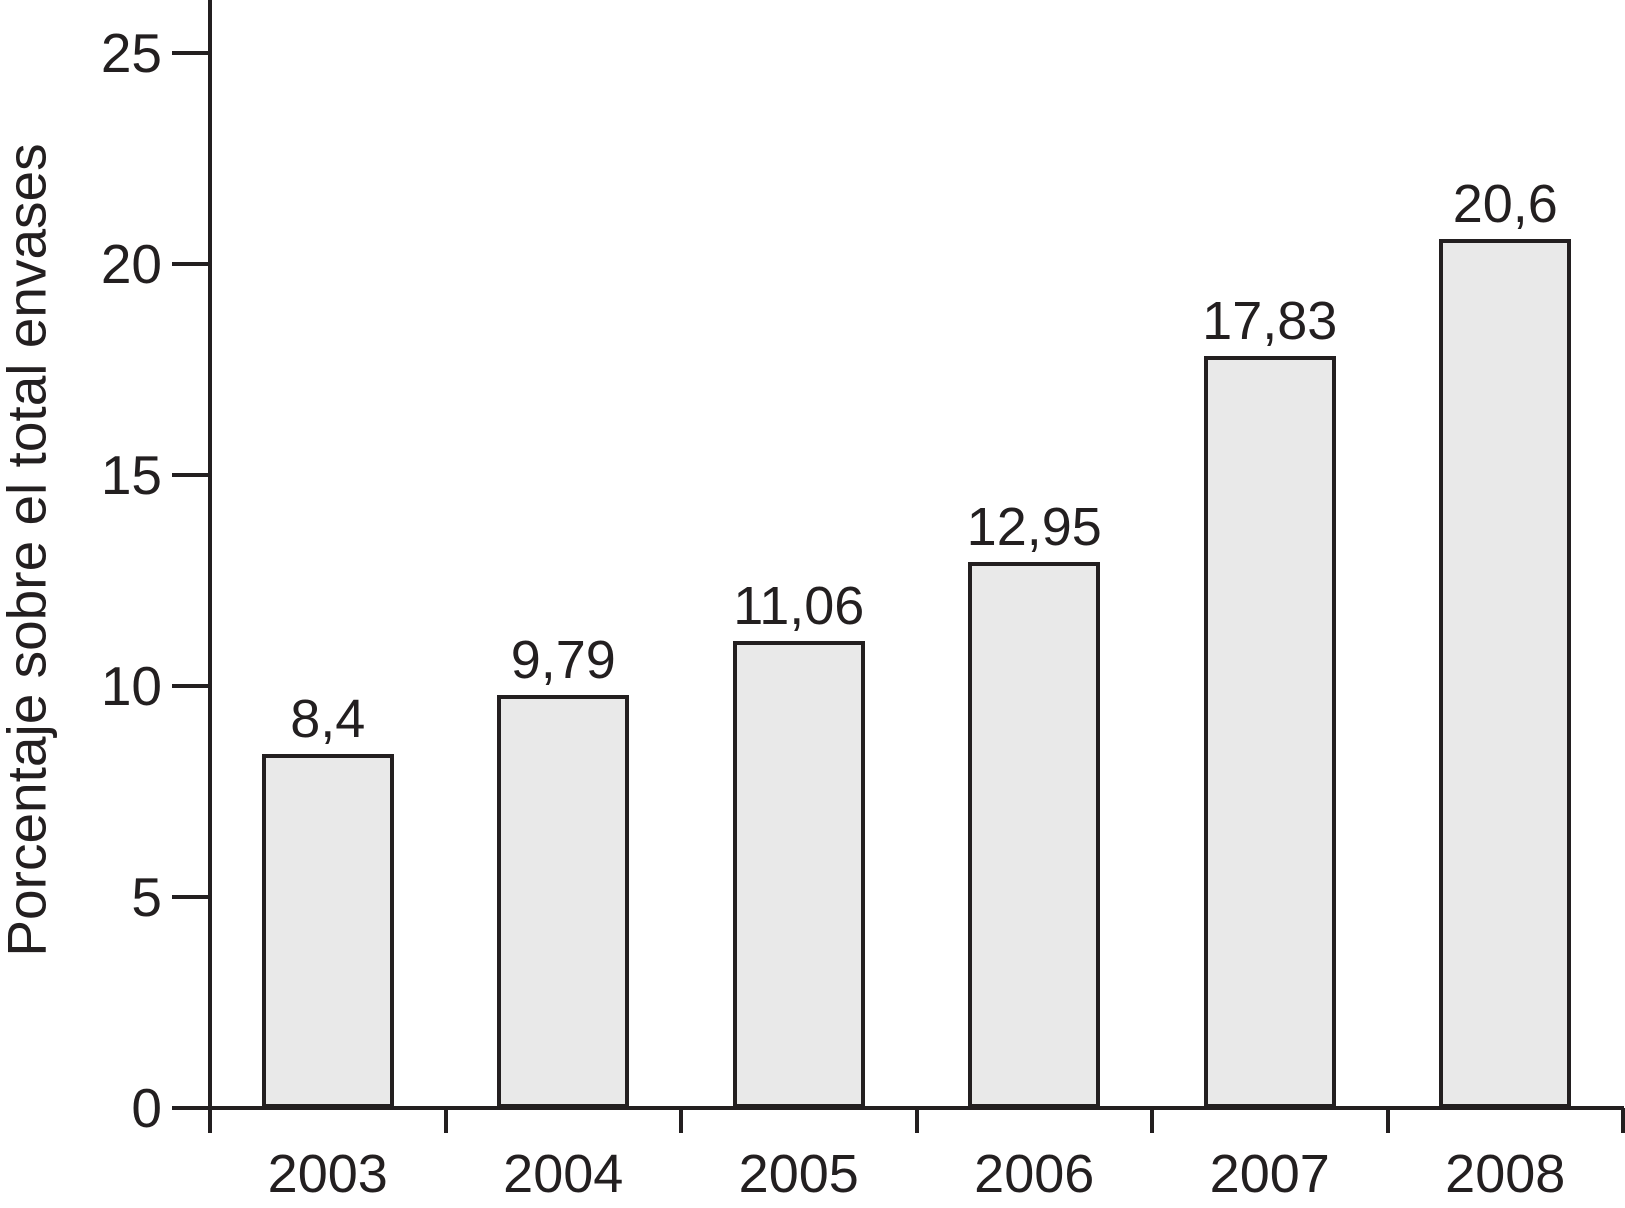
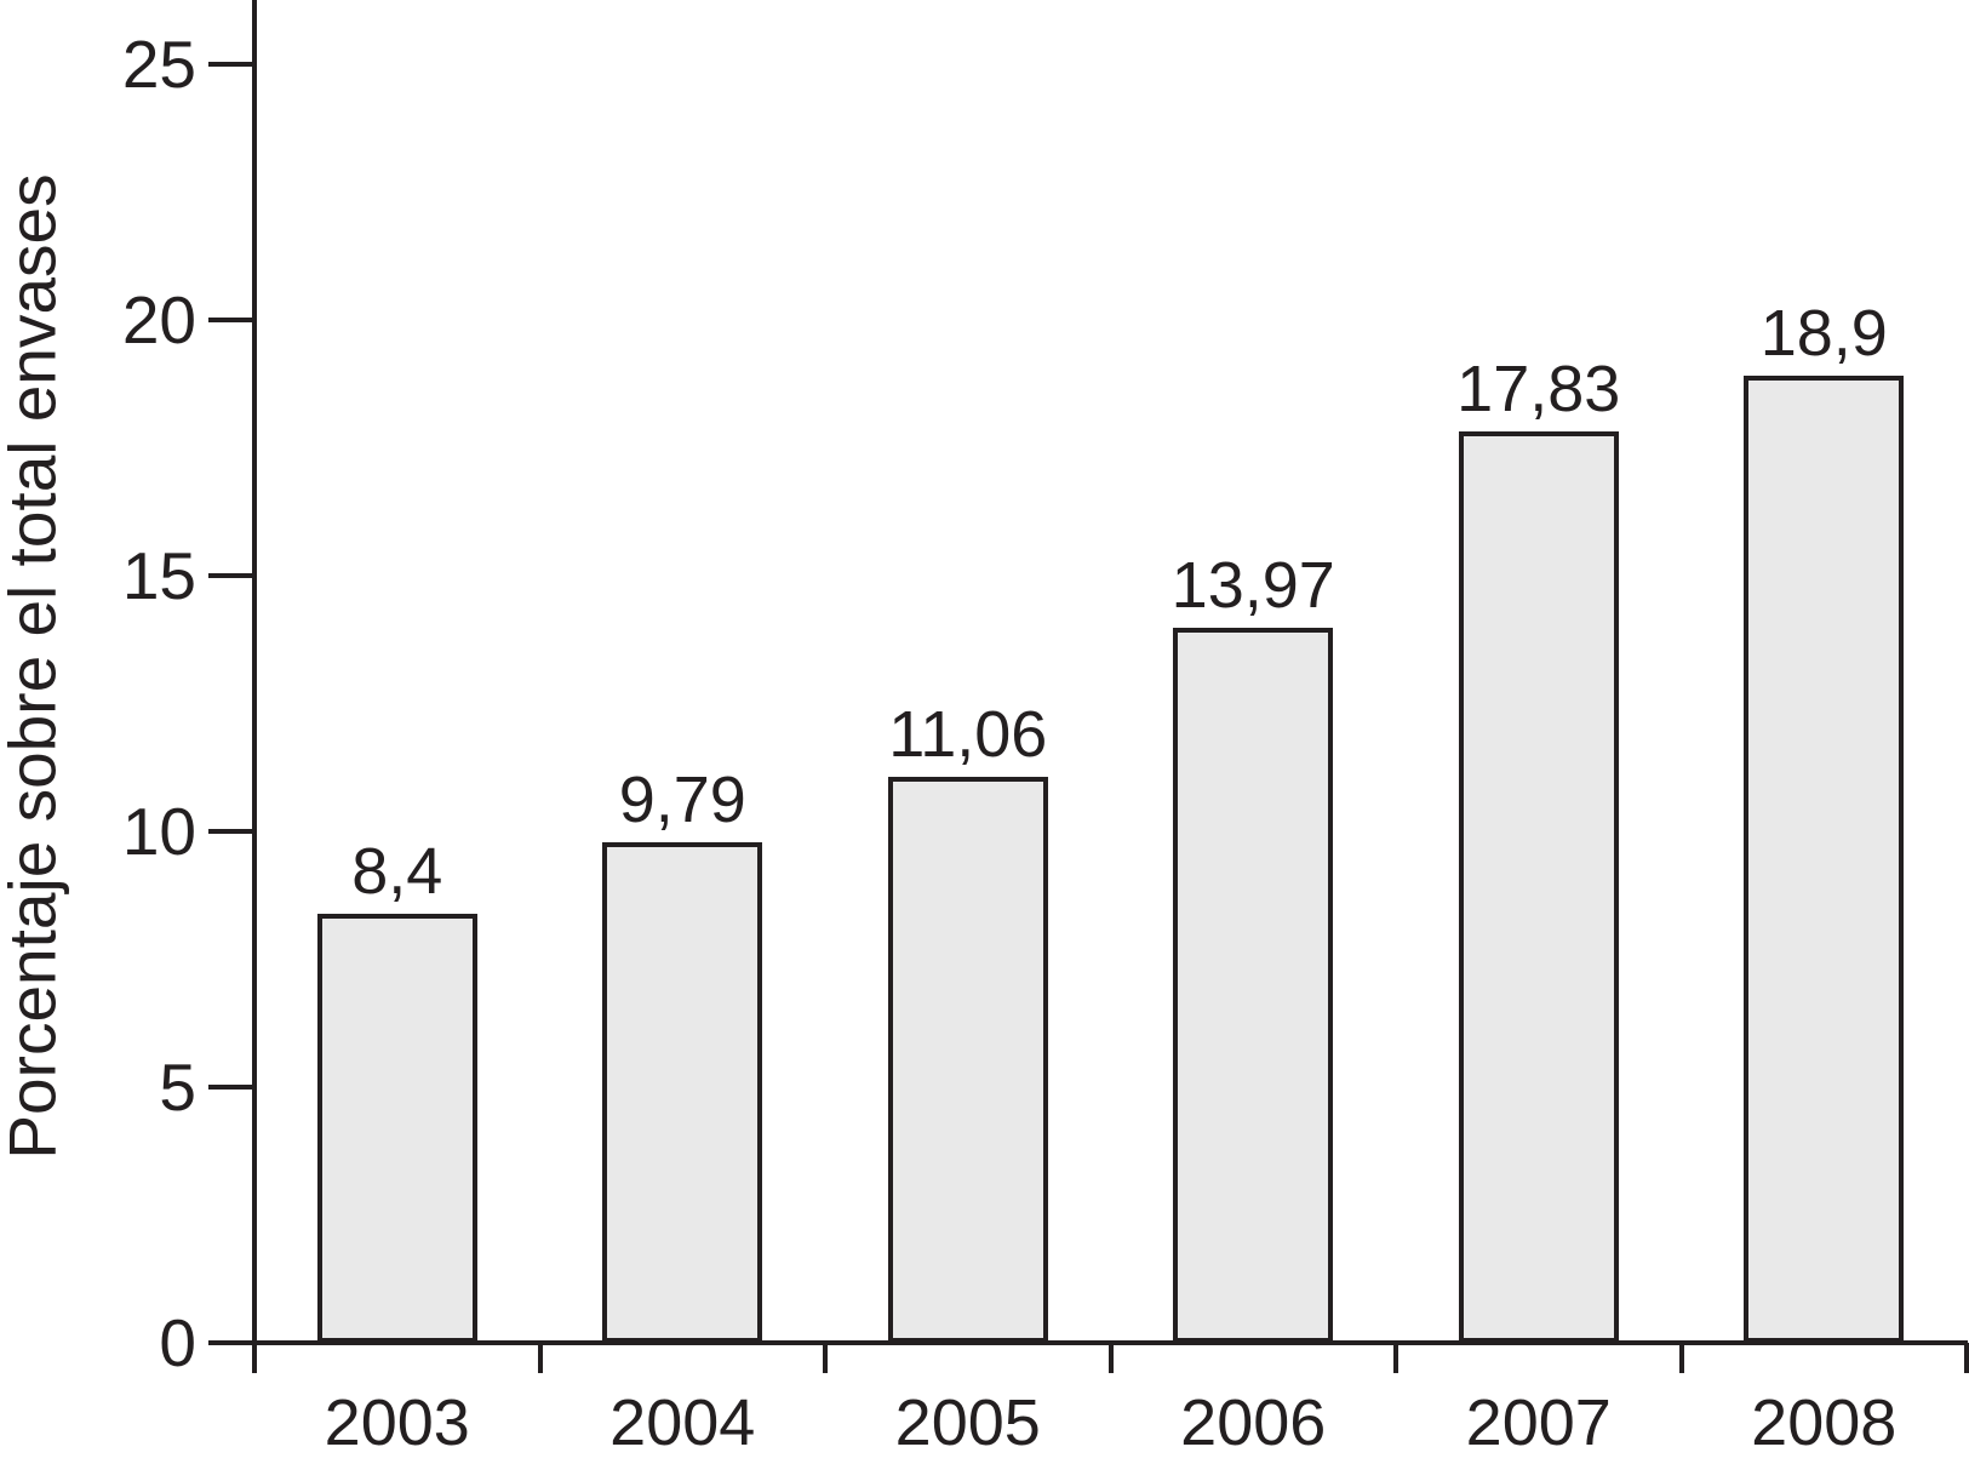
2006: 12,95 -> 13,97
2008: 20,6 -> 18,9
